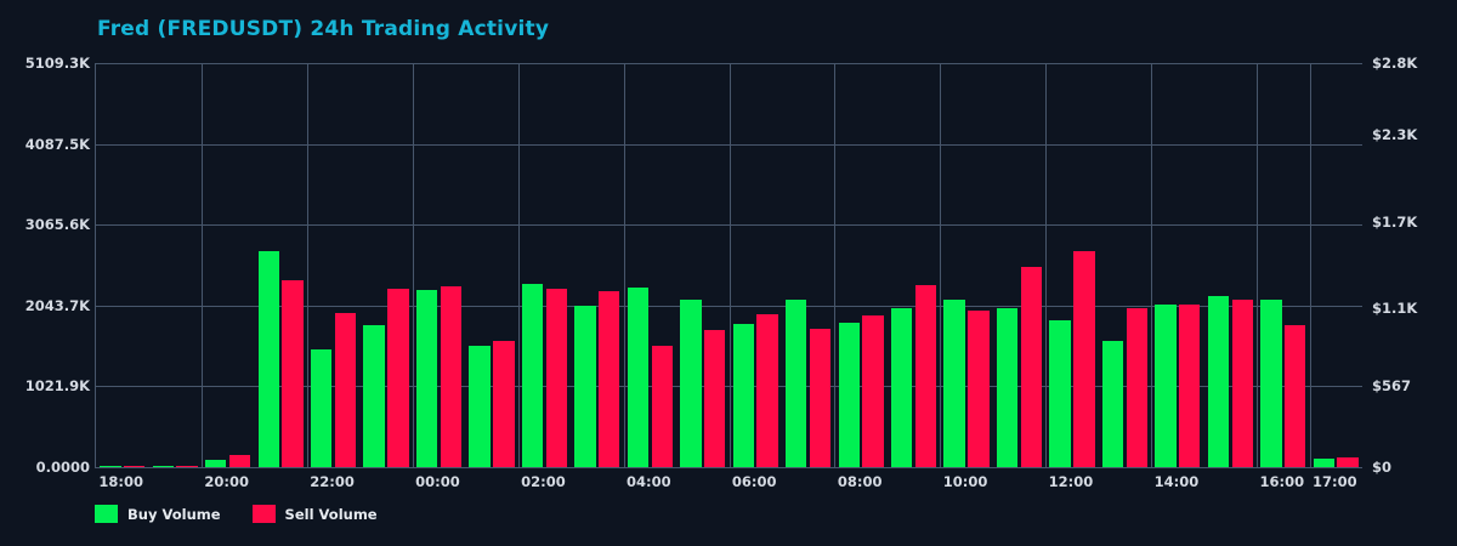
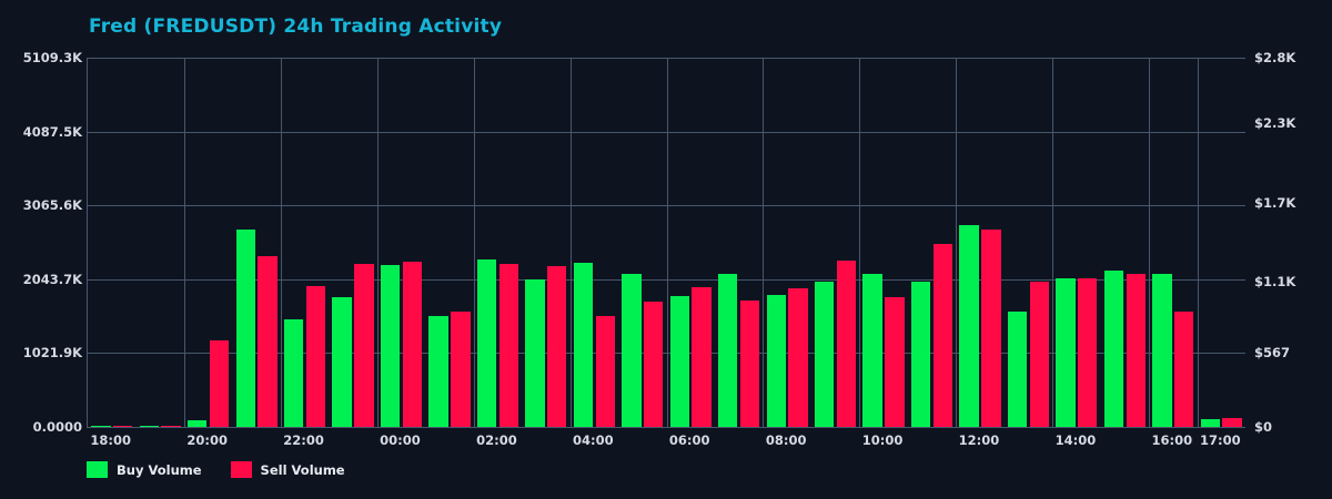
Sell Volume/20:00: 200K -> 1200K
Sell Volume/10:00: 2000K -> 1800K
Buy Volume/12:00: 1900K -> 2800K
Sell Volume/16:00: 1800K -> 1600K
